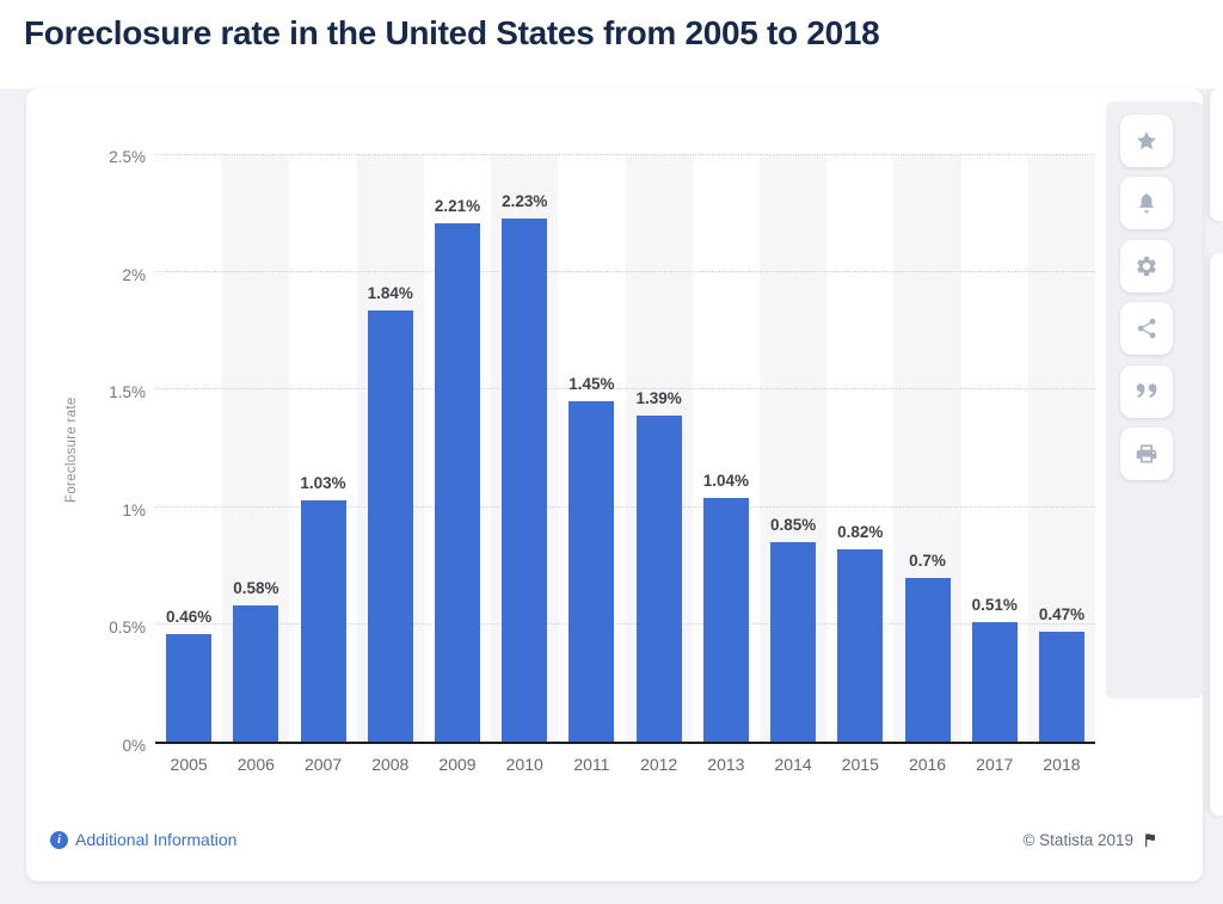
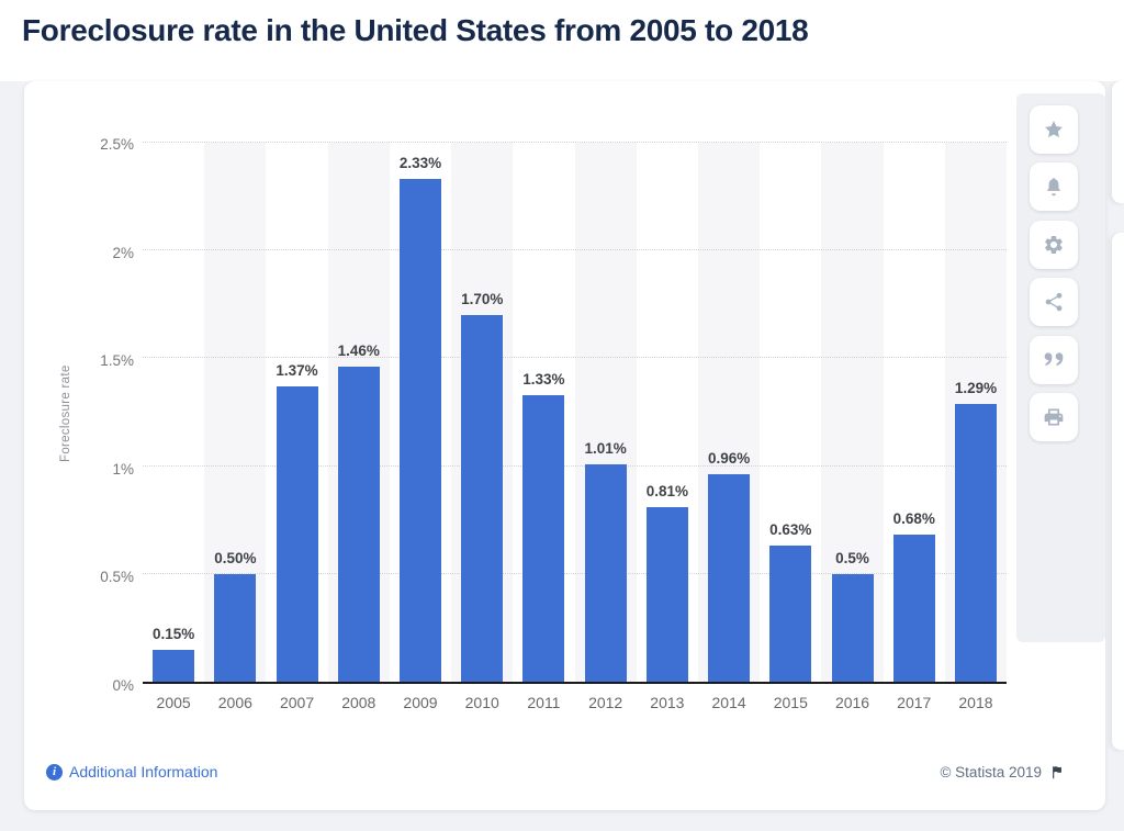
2005: 0.46% -> 0.15%
2006: 0.58% -> 0.50%
2007: 1.03% -> 1.37%
2008: 1.84% -> 1.46%
2009: 2.21% -> 2.33%
2010: 2.23% -> 1.70%
2011: 1.45% -> 1.33%
2012: 1.39% -> 1.01%
2013: 1.04% -> 0.81%
2014: 0.85% -> 0.96%
2015: 0.82% -> 0.63%
2016: 0.7% -> 0.5%
2017: 0.51% -> 0.68%
2018: 0.47% -> 1.29%
